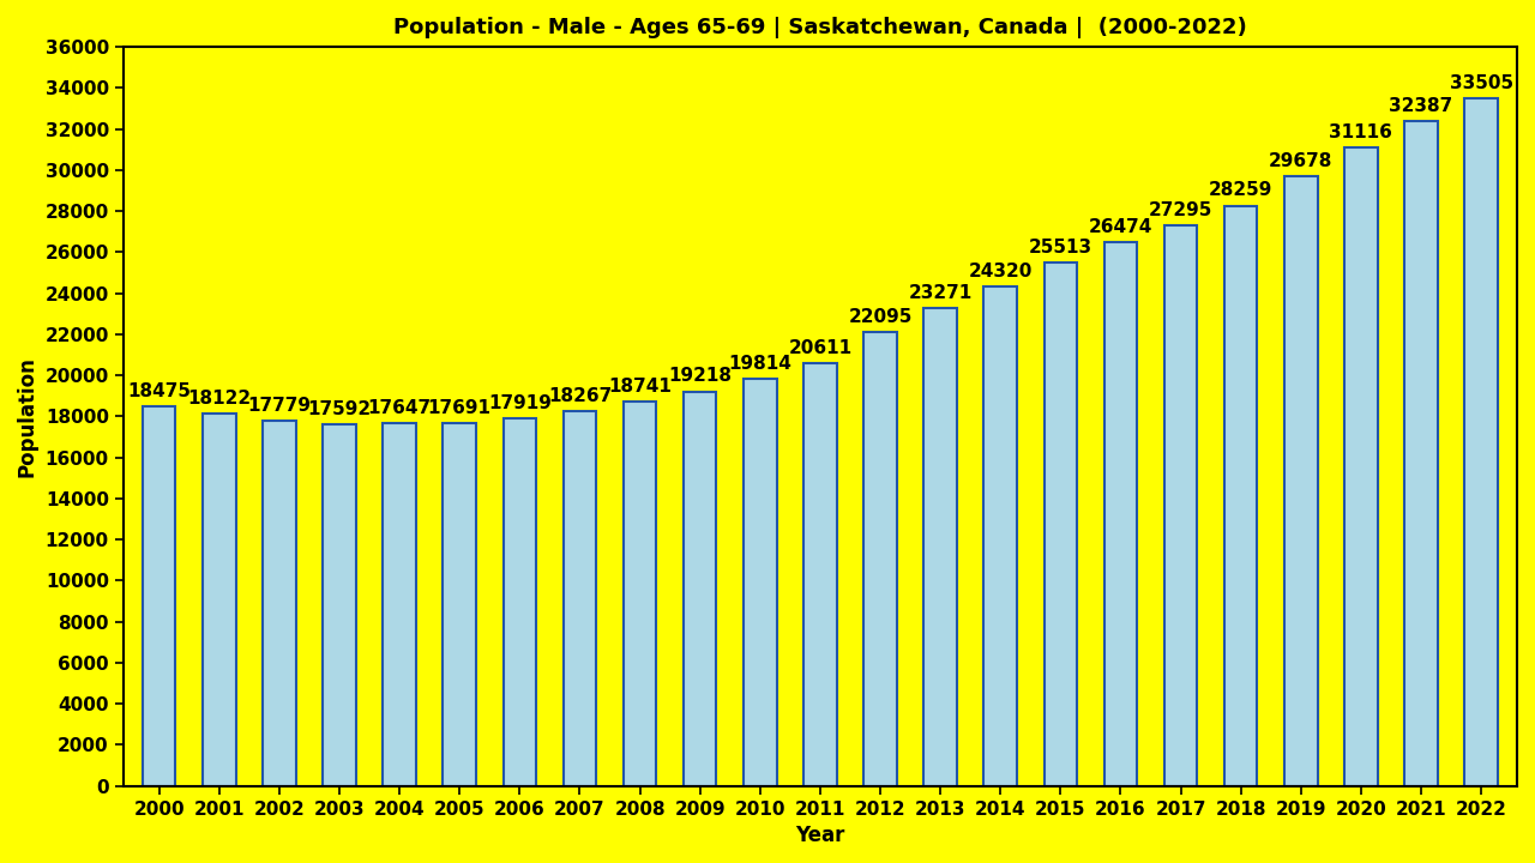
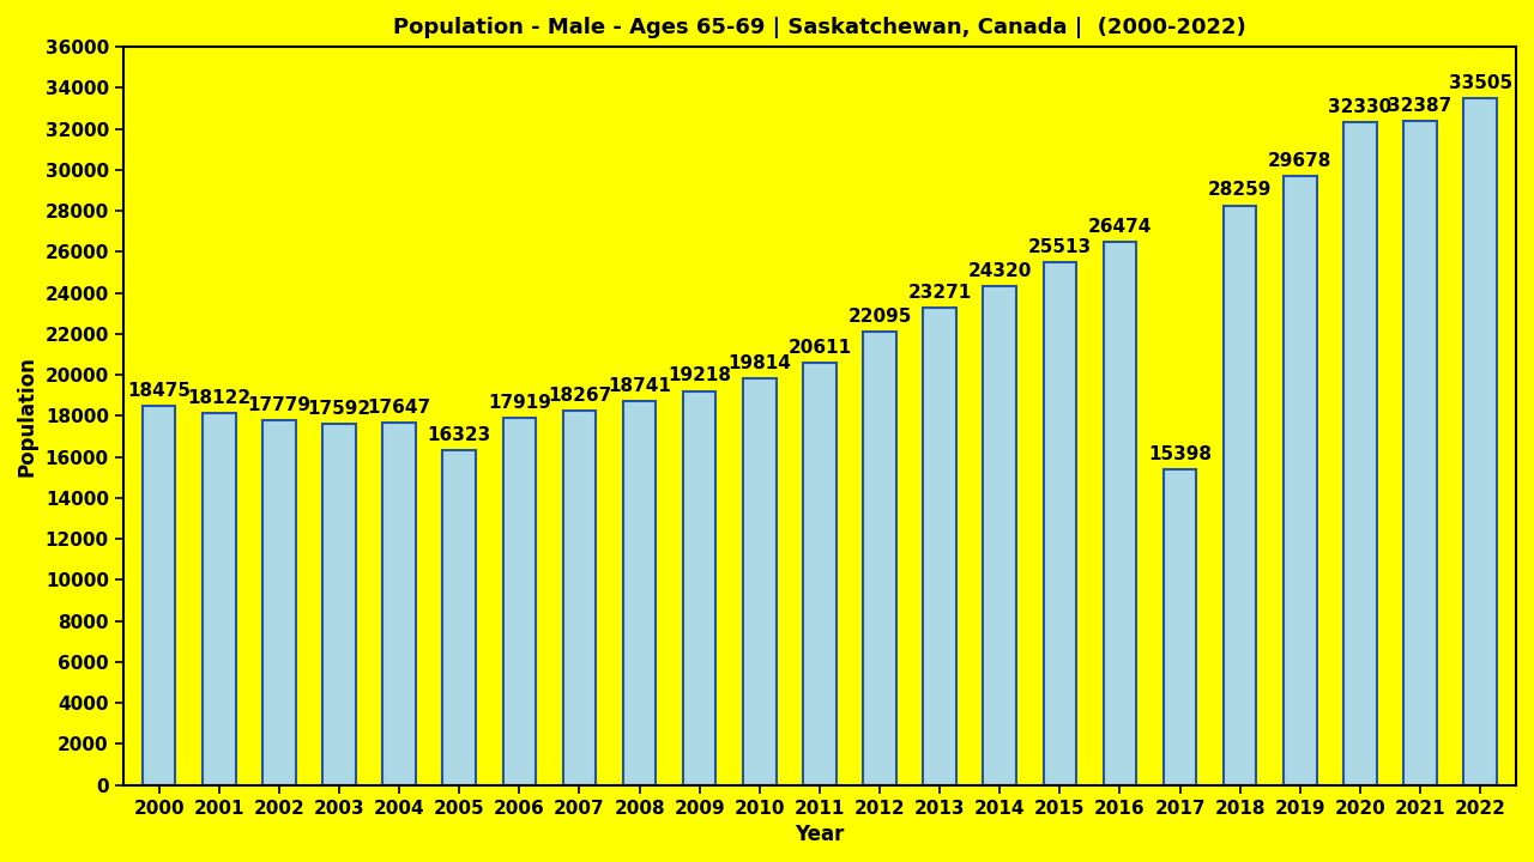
2005: 17691 -> 16323
2017: 27295 -> 15398
2020: 31116 -> 32330
